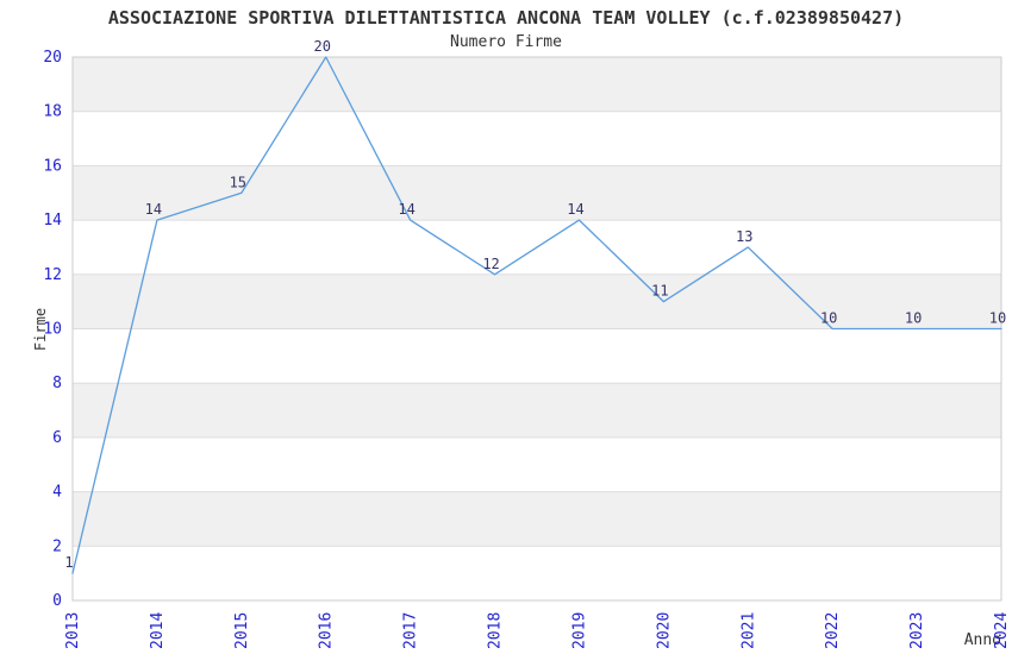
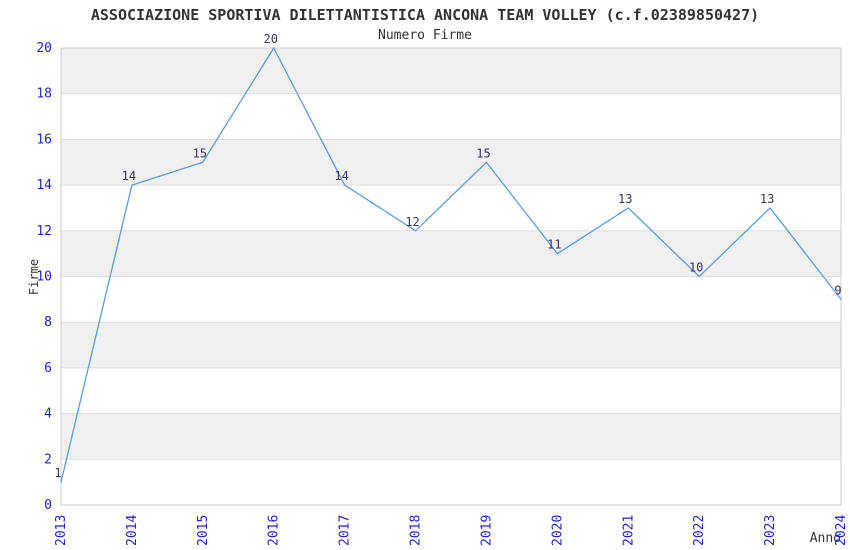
2019: 14 -> 15
2023: 10 -> 13
2024: 10 -> 9
